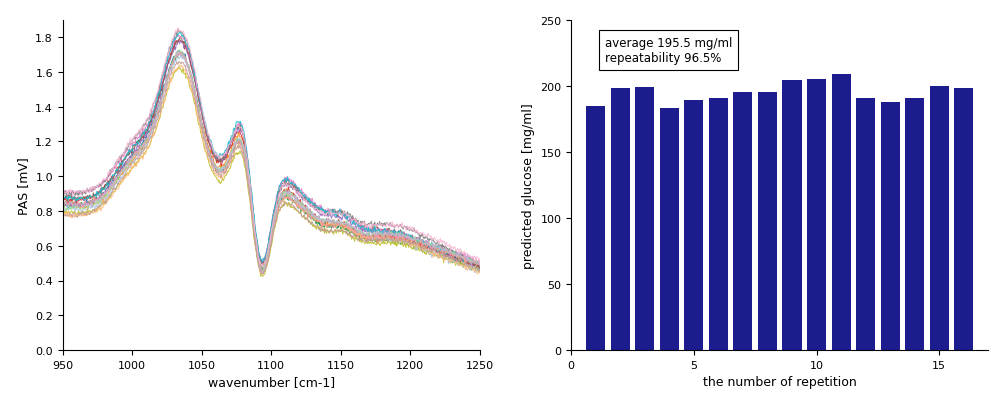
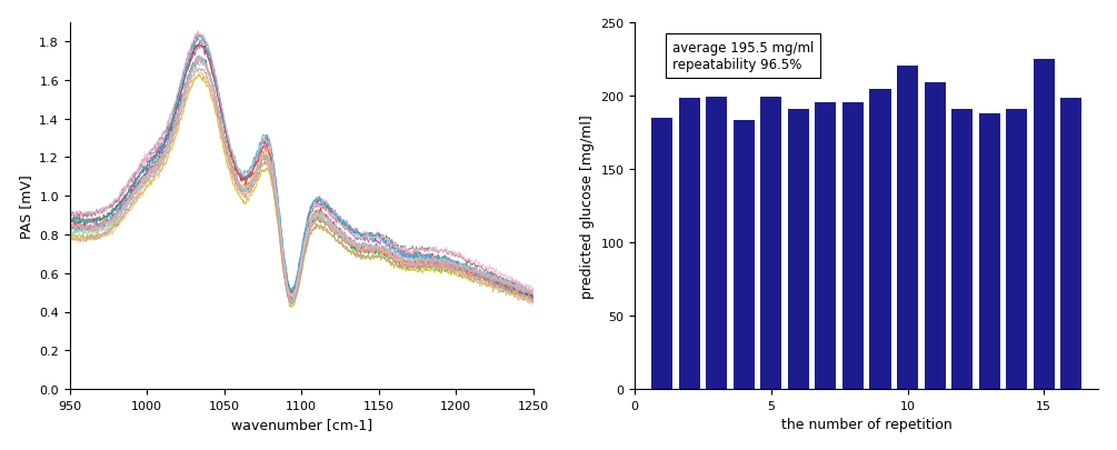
5: 189 -> 199
10: 205 -> 220
15: 200 -> 225
